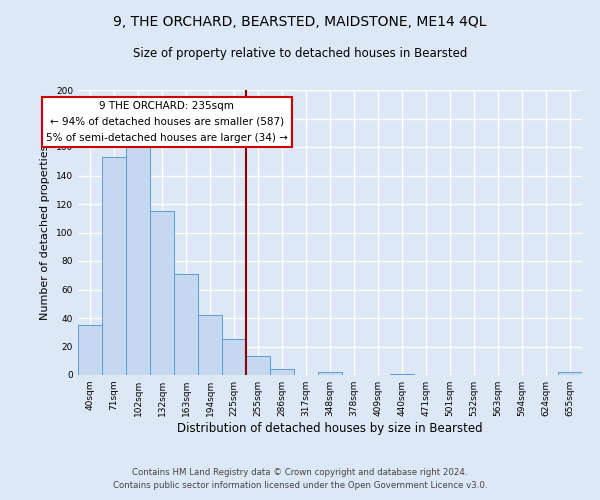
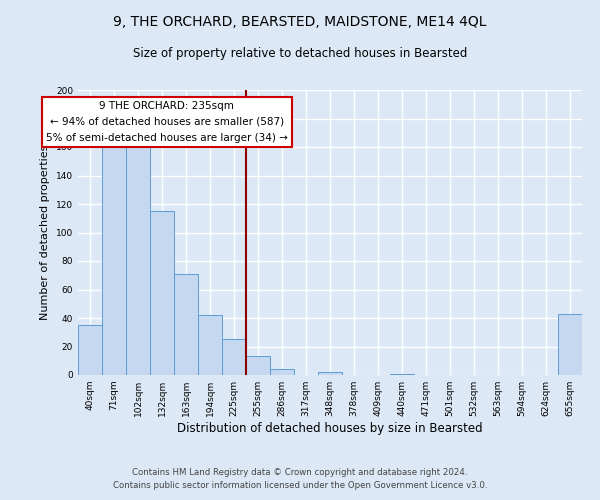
71sqm: 153 -> 160
655sqm: 2 -> 43
